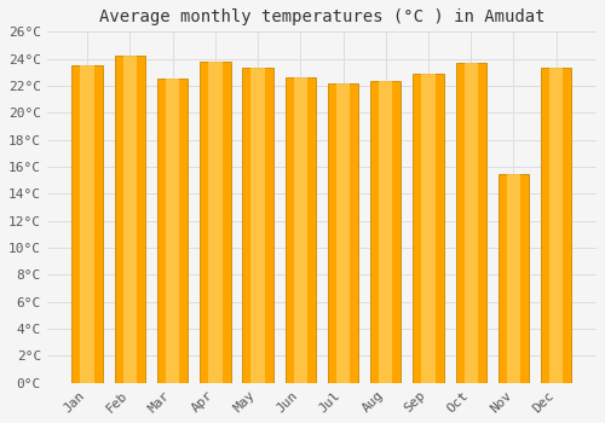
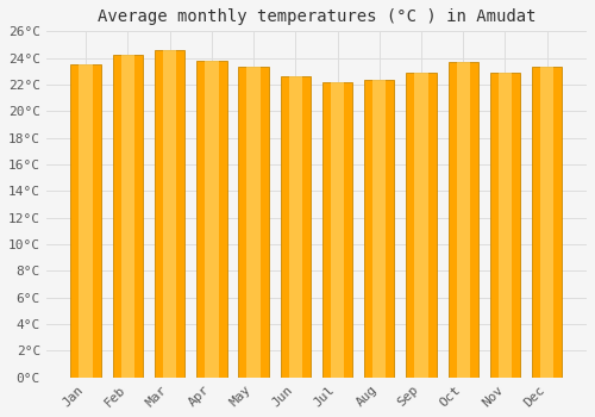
Mar: 22.5°C -> 24.6°C
Nov: 15.5°C -> 22.9°C
